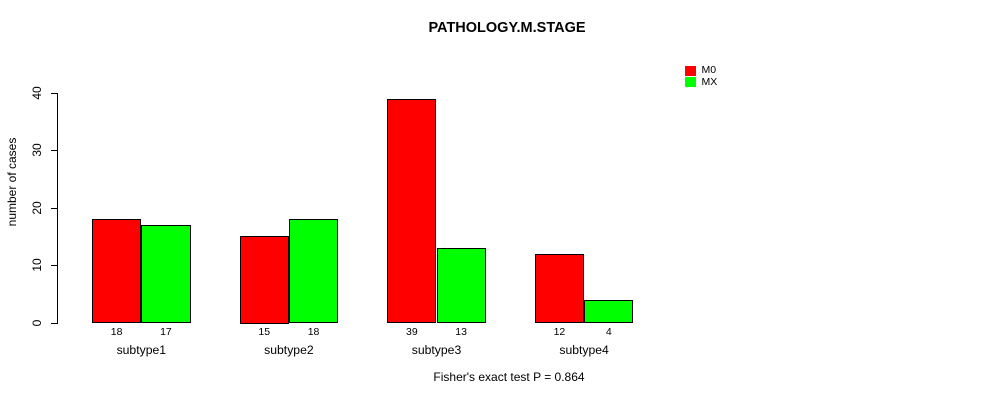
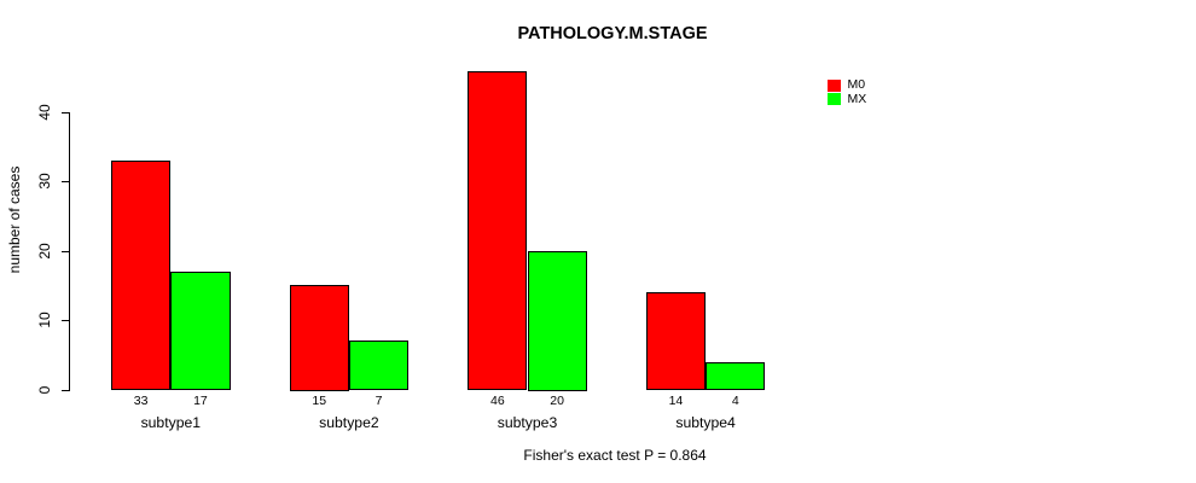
M0/subtype1: 18 -> 33
MX/subtype2: 18 -> 7
M0/subtype3: 39 -> 46
MX/subtype3: 13 -> 20
M0/subtype4: 12 -> 14
